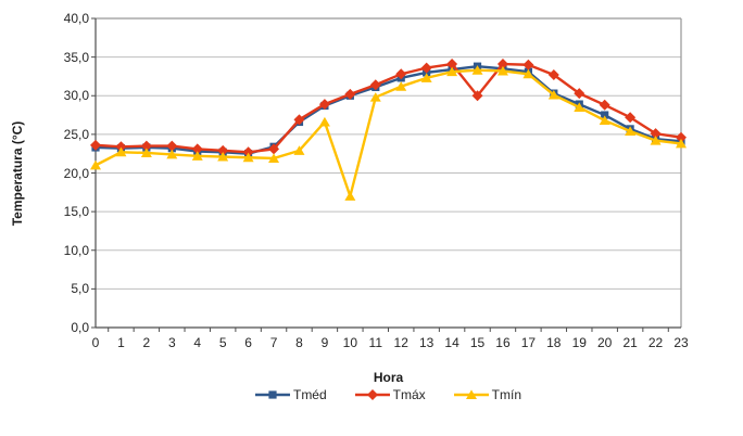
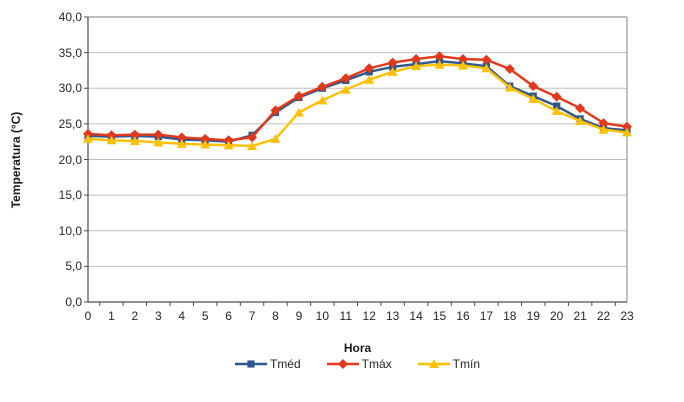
Tmín/0: 21 -> 23
Tmín/10: 17 -> 28
Tmáx/15: 30 -> 34
